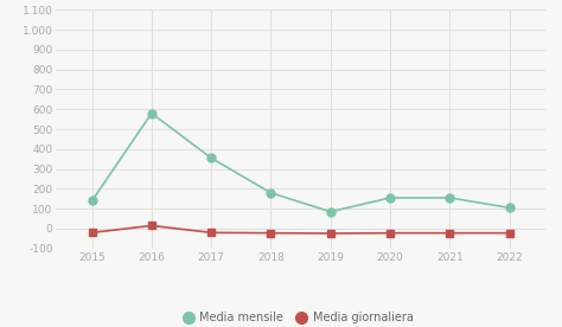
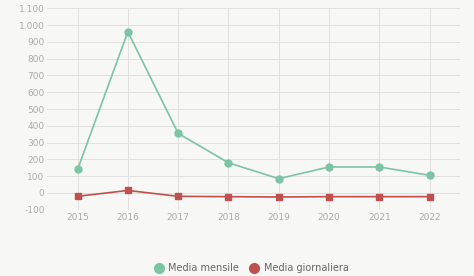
Media mensile/2016: 580 -> 960
